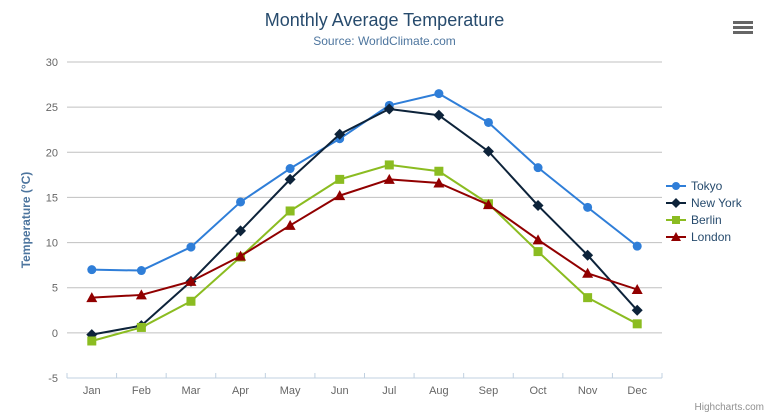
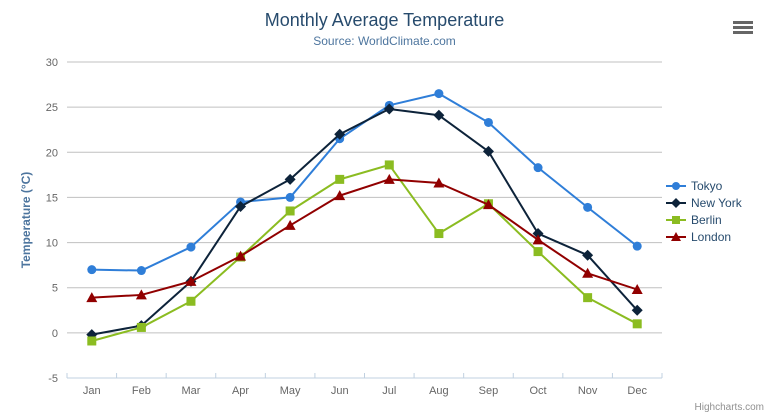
New York/Apr: 11 -> 14
Tokyo/May: 18 -> 15
Berlin/Aug: 18 -> 11
New York/Oct: 14 -> 11
